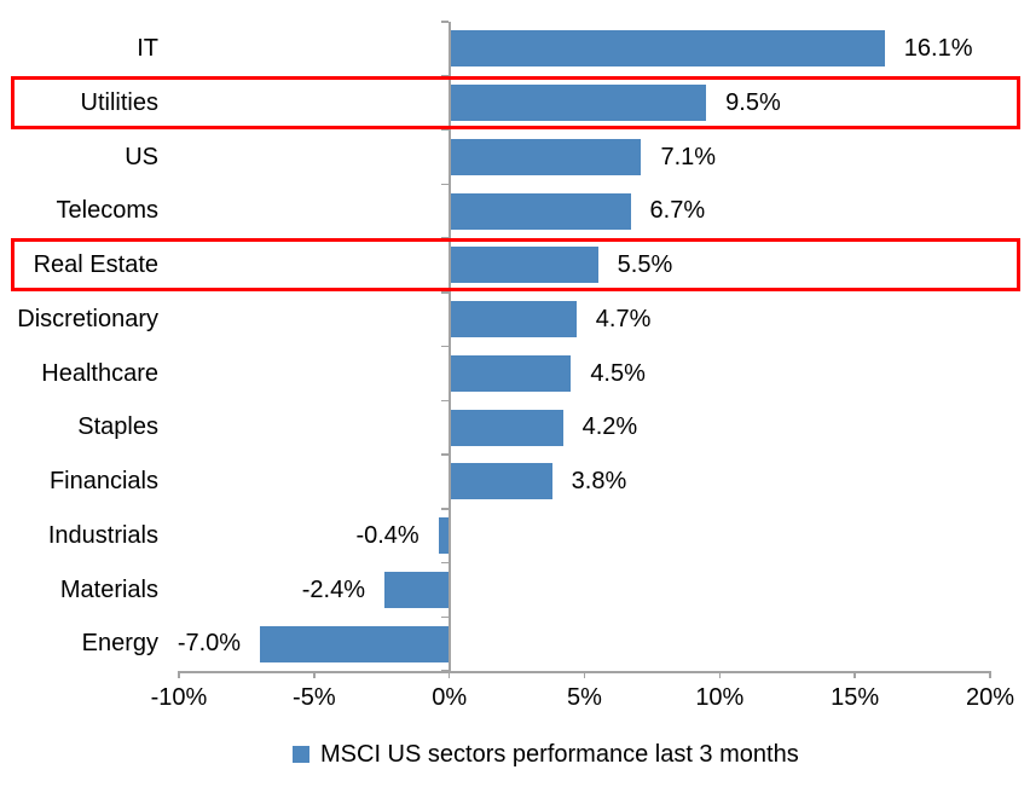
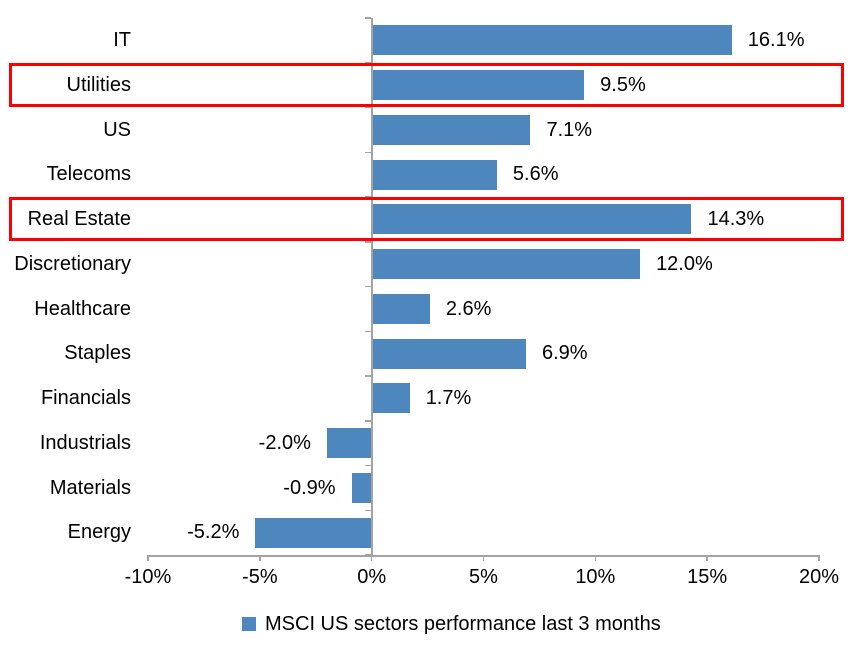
Telecoms: 6.7% -> 5.6%
Real Estate: 5.5% -> 14.3%
Discretionary: 4.7% -> 12.0%
Healthcare: 4.5% -> 2.6%
Staples: 4.2% -> 6.9%
Financials: 3.8% -> 1.7%
Industrials: -0.4% -> -2.0%
Materials: -2.4% -> -0.9%
Energy: -7.0% -> -5.2%
